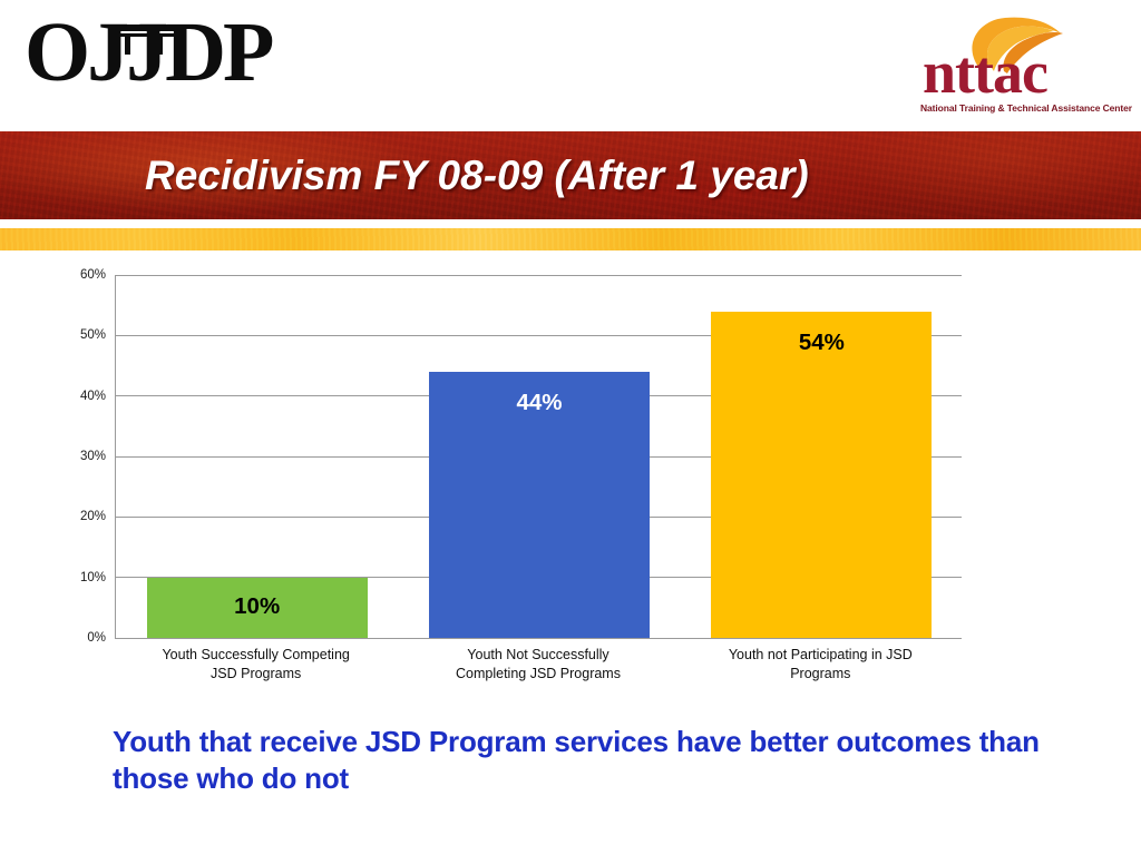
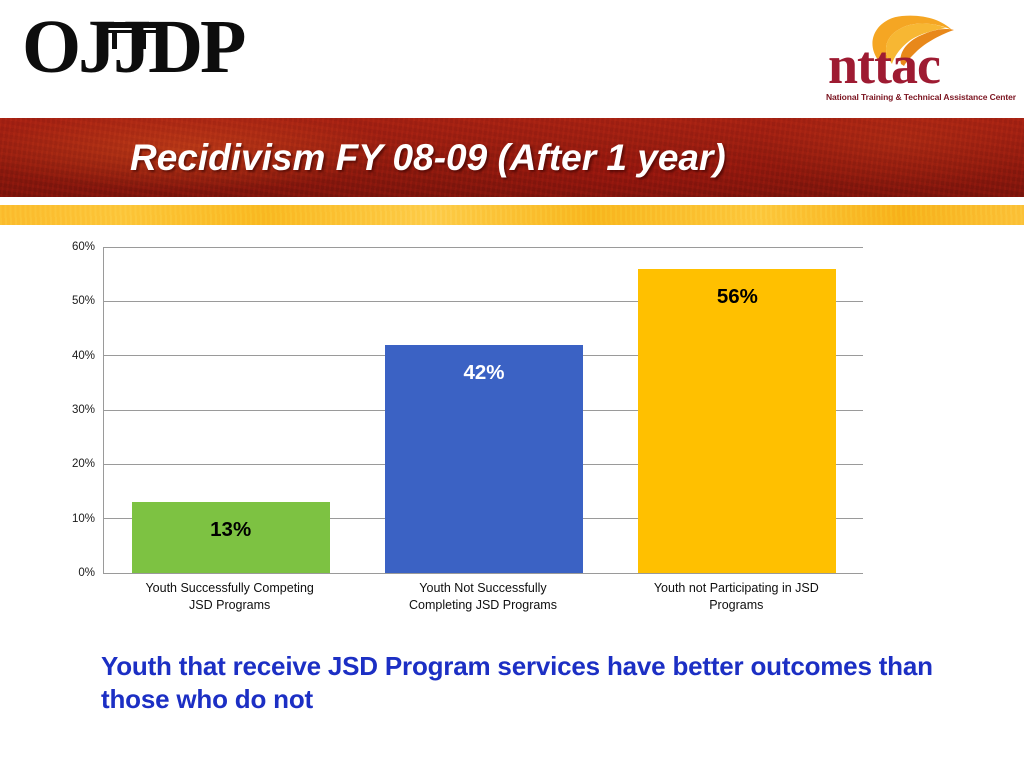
Youth Successfully Competing JSD Programs: 10% -> 13%
Youth Not Successfully Completing JSD Programs: 44% -> 42%
Youth not Participating in JSD Programs: 54% -> 56%
